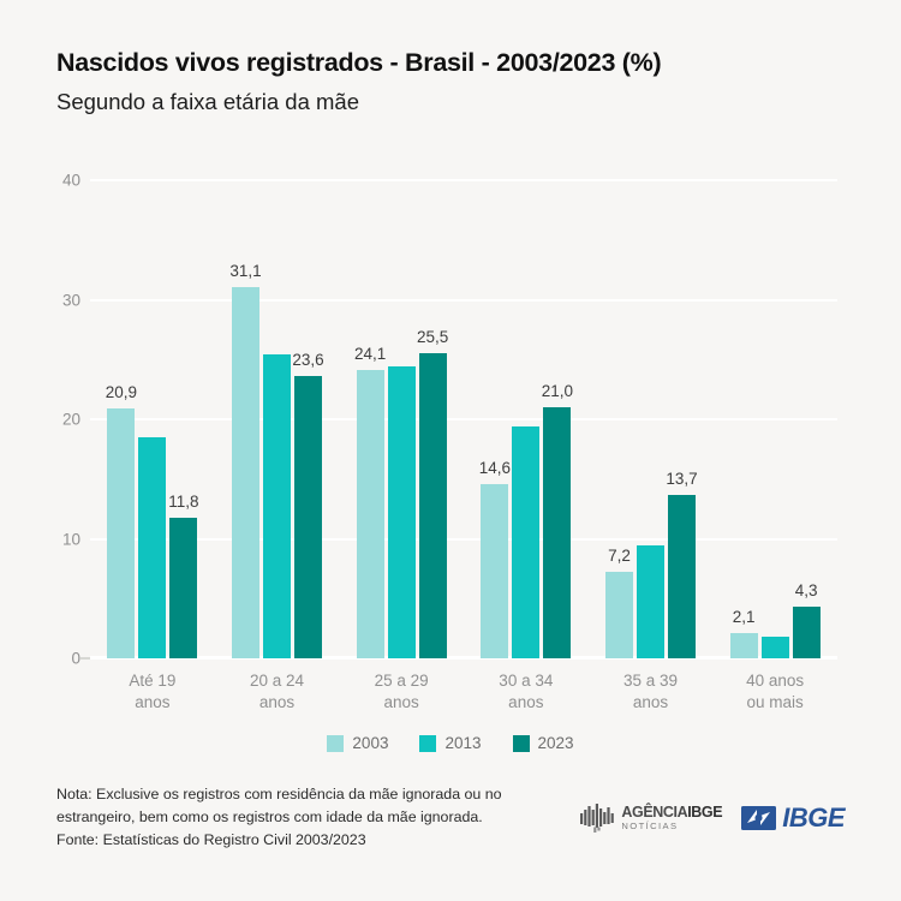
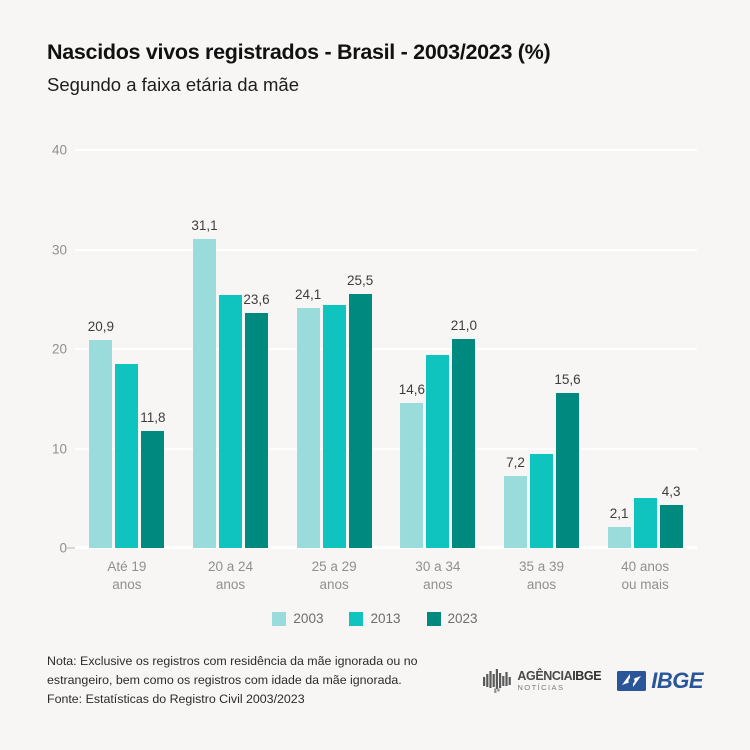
2023/35 a 39 anos: 13,7 -> 15,6
2013/40 anos ou mais: 2 -> 5
